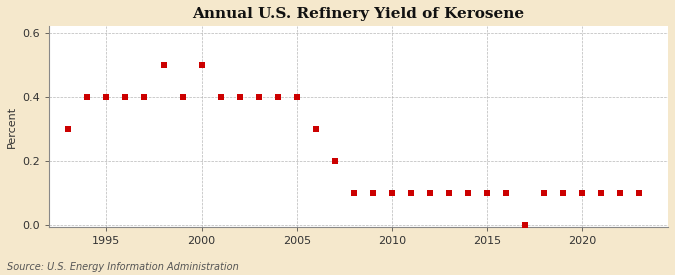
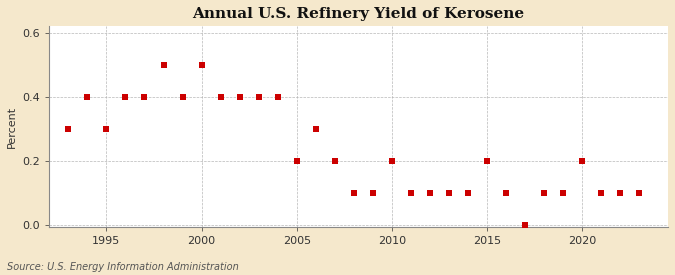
1995: 0.4 -> 0.3
2005: 0.4 -> 0.2
2010: 0.1 -> 0.2
2015: 0.1 -> 0.2
2020: 0.1 -> 0.2
